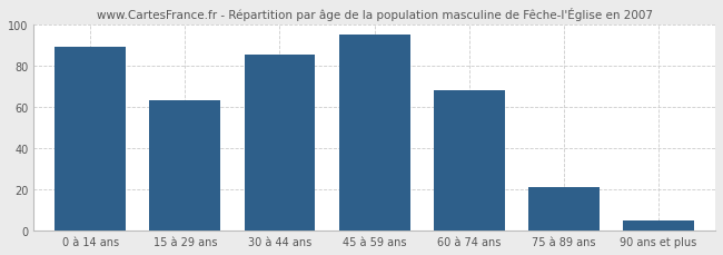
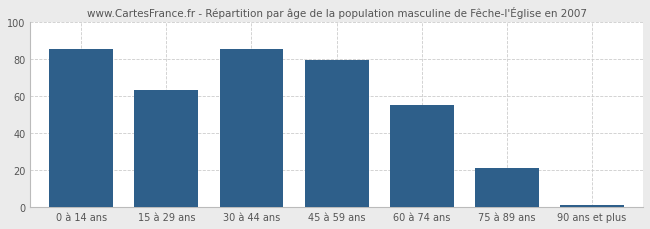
0 à 14 ans: 89 -> 85
45 à 59 ans: 95 -> 79
60 à 74 ans: 68 -> 55
90 ans et plus: 5 -> 1
